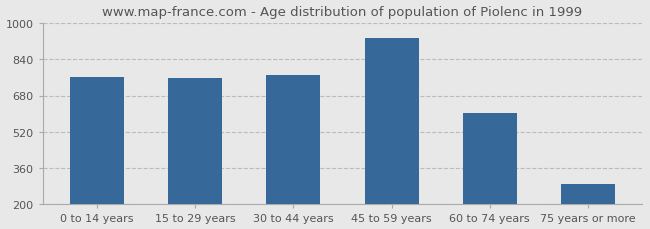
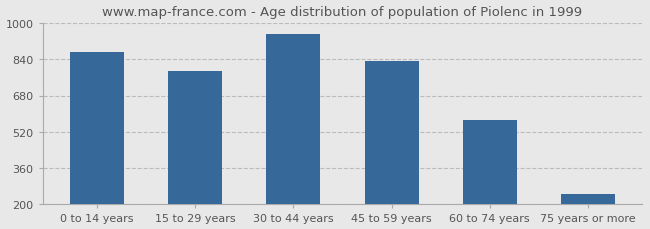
0 to 14 years: 760 -> 870
15 to 29 years: 755 -> 790
30 to 44 years: 770 -> 950
45 to 59 years: 935 -> 830
60 to 74 years: 605 -> 570
75 years or more: 290 -> 245
